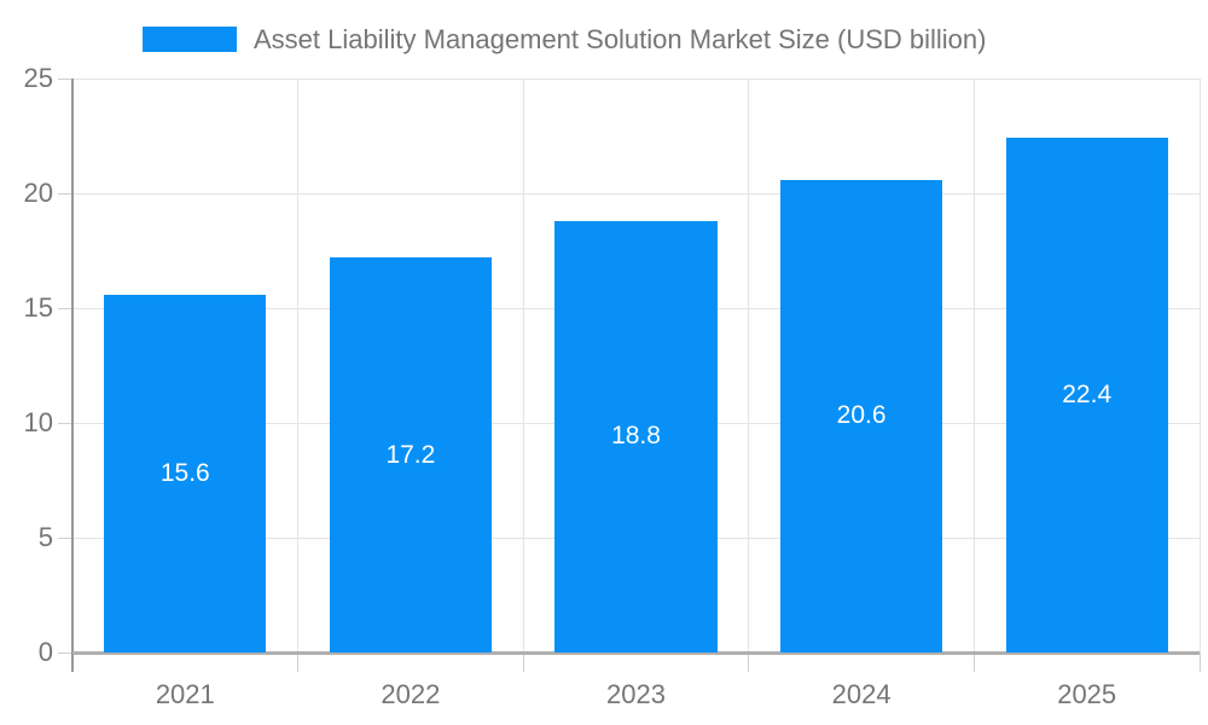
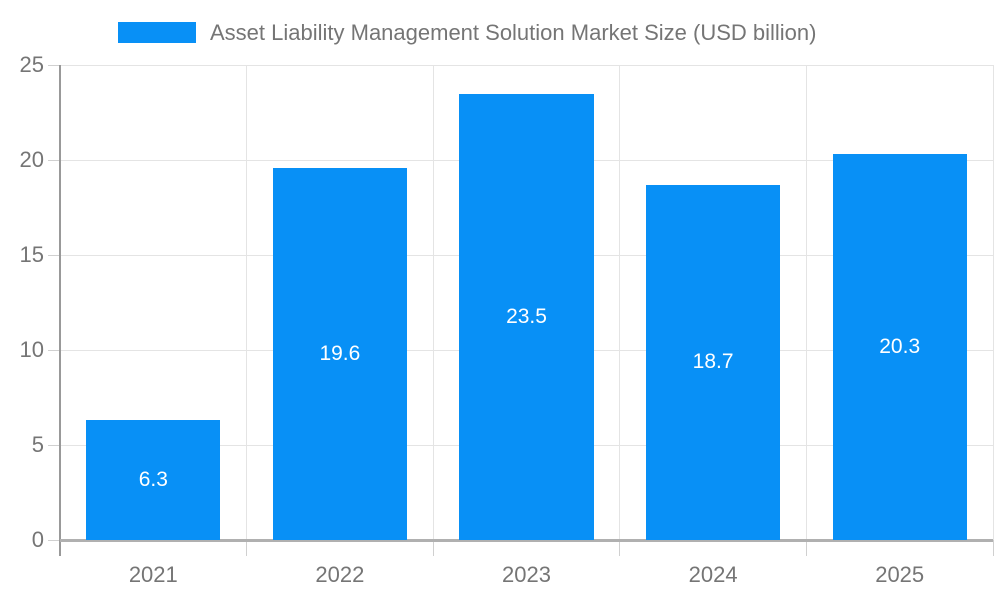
2021: 15.6 -> 6.3
2022: 17.2 -> 19.6
2023: 18.8 -> 23.5
2024: 20.6 -> 18.7
2025: 22.4 -> 20.3
